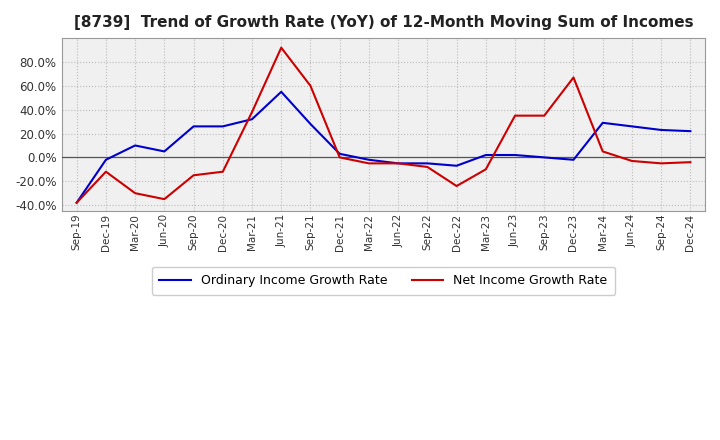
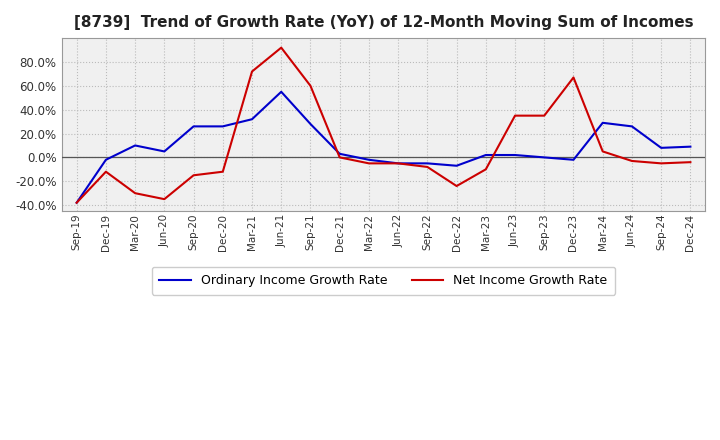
Net Income Growth Rate/Mar-21: 38% -> 72%
Ordinary Income Growth Rate/Sep-24: 23% -> 8%
Ordinary Income Growth Rate/Dec-24: 22% -> 9%
